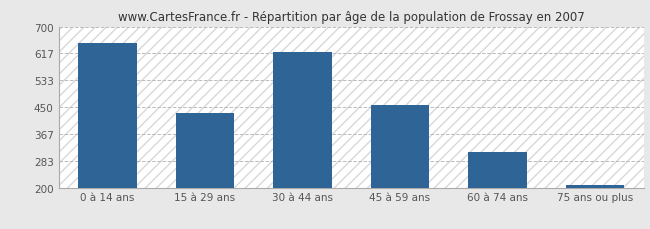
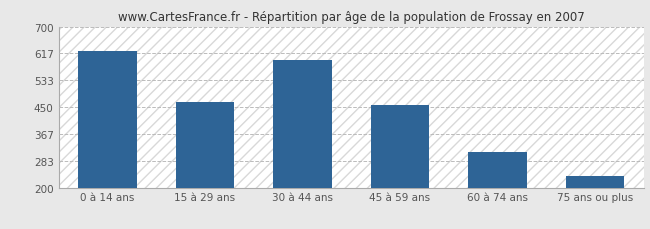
0 à 14 ans: 650 -> 625
15 à 29 ans: 432 -> 465
30 à 44 ans: 622 -> 595
75 ans ou plus: 208 -> 235
